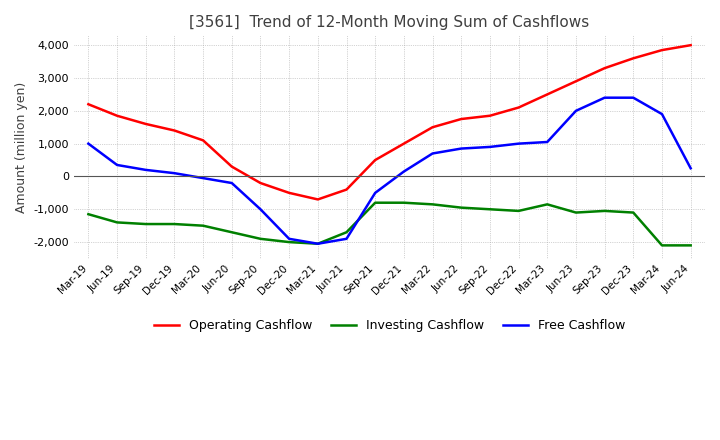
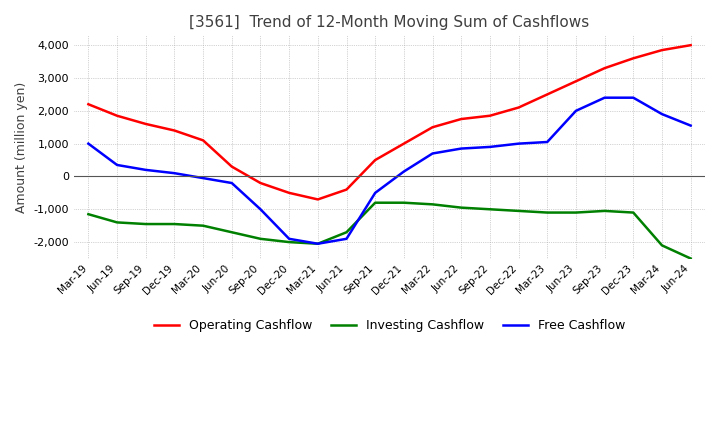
Investing Cashflow/Mar-23: -850 -> -1,100
Investing Cashflow/Jun-24: -2,100 -> -2,500
Free Cashflow/Jun-24: 250 -> 1,550
